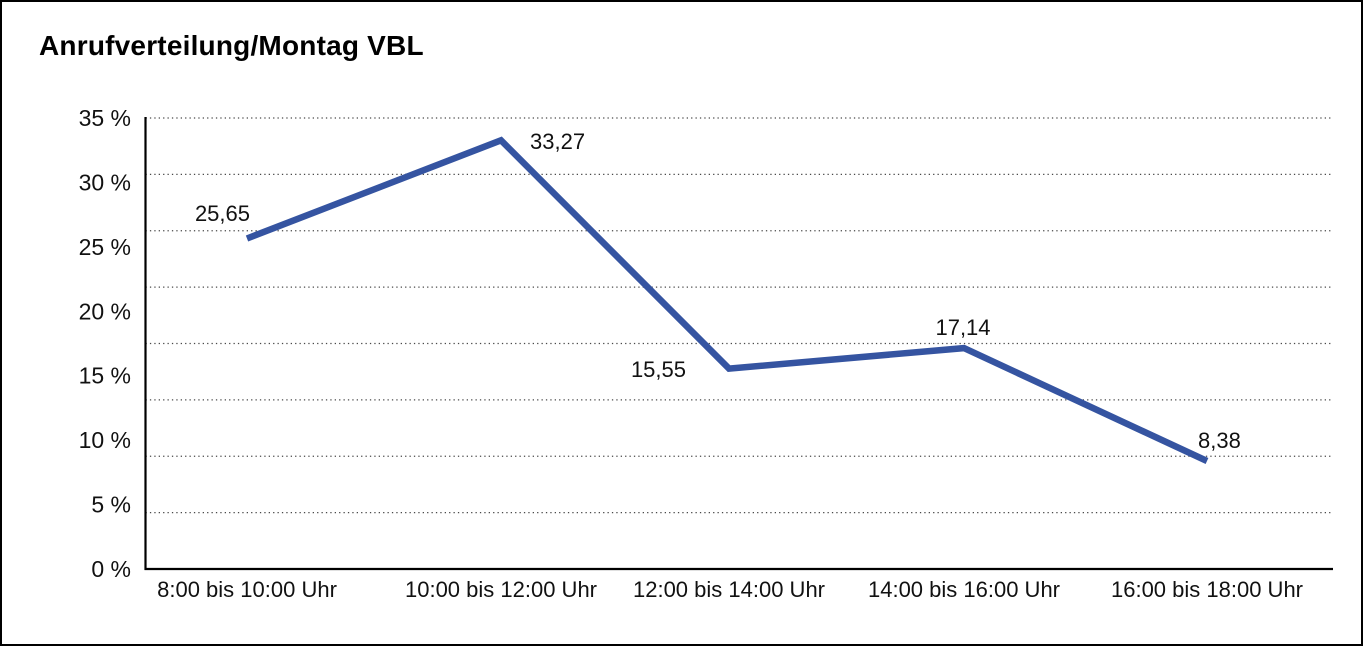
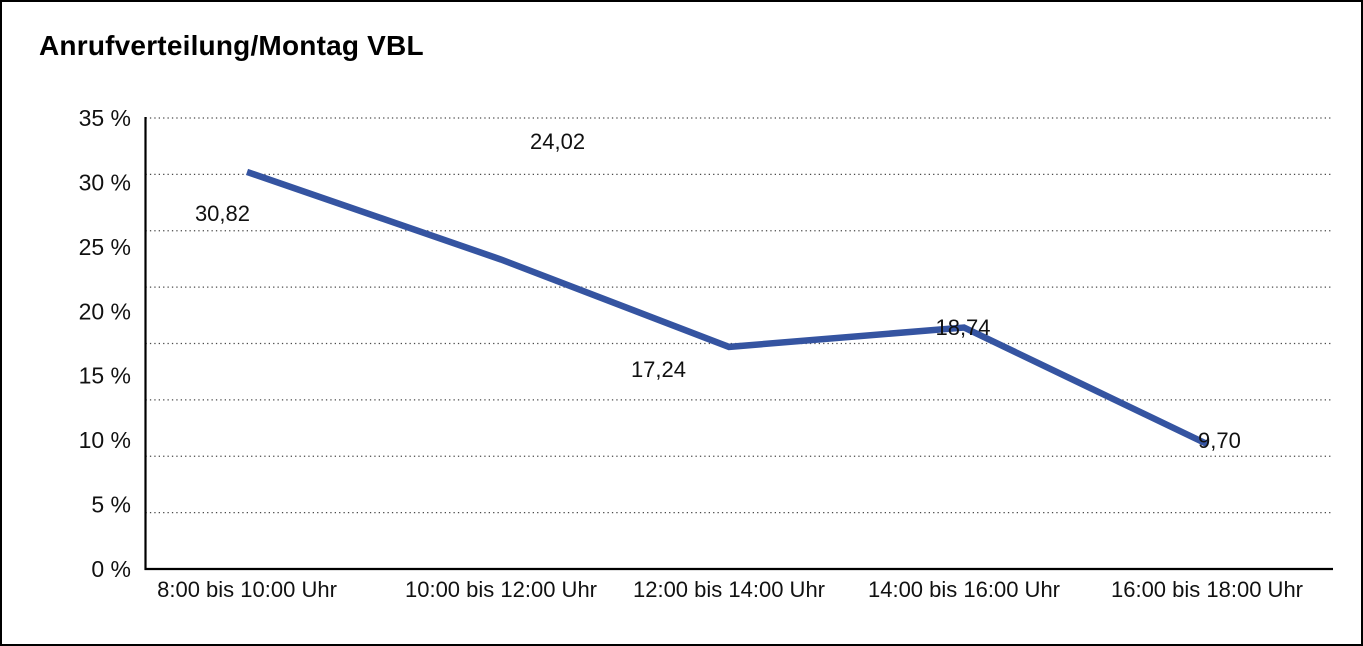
8:00 bis 10:00 Uhr: 25,65 -> 30,82
10:00 bis 12:00 Uhr: 33,27 -> 24,02
12:00 bis 14:00 Uhr: 15,55 -> 17,24
14:00 bis 16:00 Uhr: 17,14 -> 18,74
16:00 bis 18:00 Uhr: 8,38 -> 9,70
